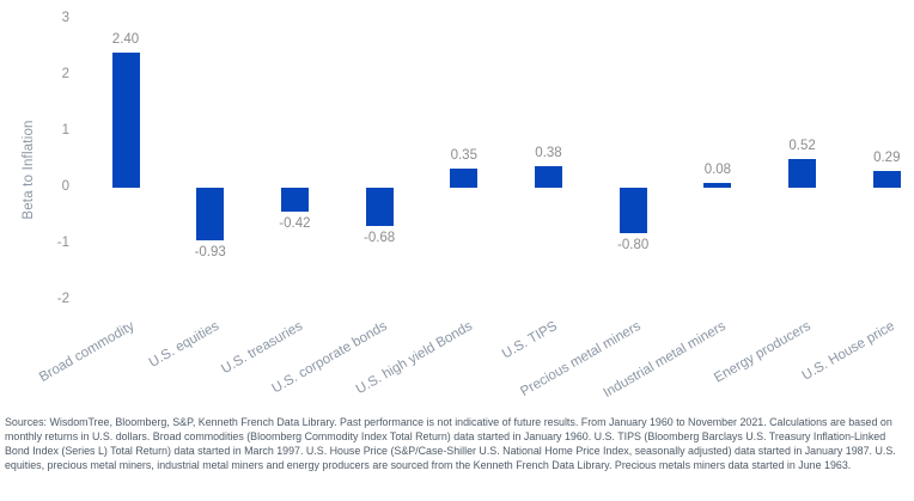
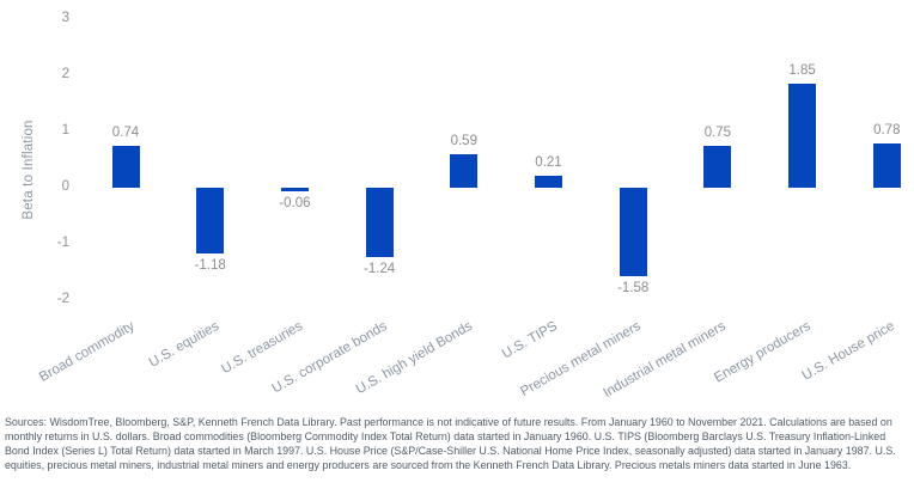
Broad commodity: 2.40 -> 0.74
U.S. equities: -0.93 -> -1.18
U.S. treasuries: -0.42 -> -0.06
U.S. corporate bonds: -0.68 -> -1.24
U.S. high yield Bonds: 0.35 -> 0.59
U.S. TIPS: 0.38 -> 0.21
Precious metal miners: -0.80 -> -1.58
Industrial metal miners: 0.08 -> 0.75
Energy producers: 0.52 -> 1.85
U.S. House price: 0.29 -> 0.78
